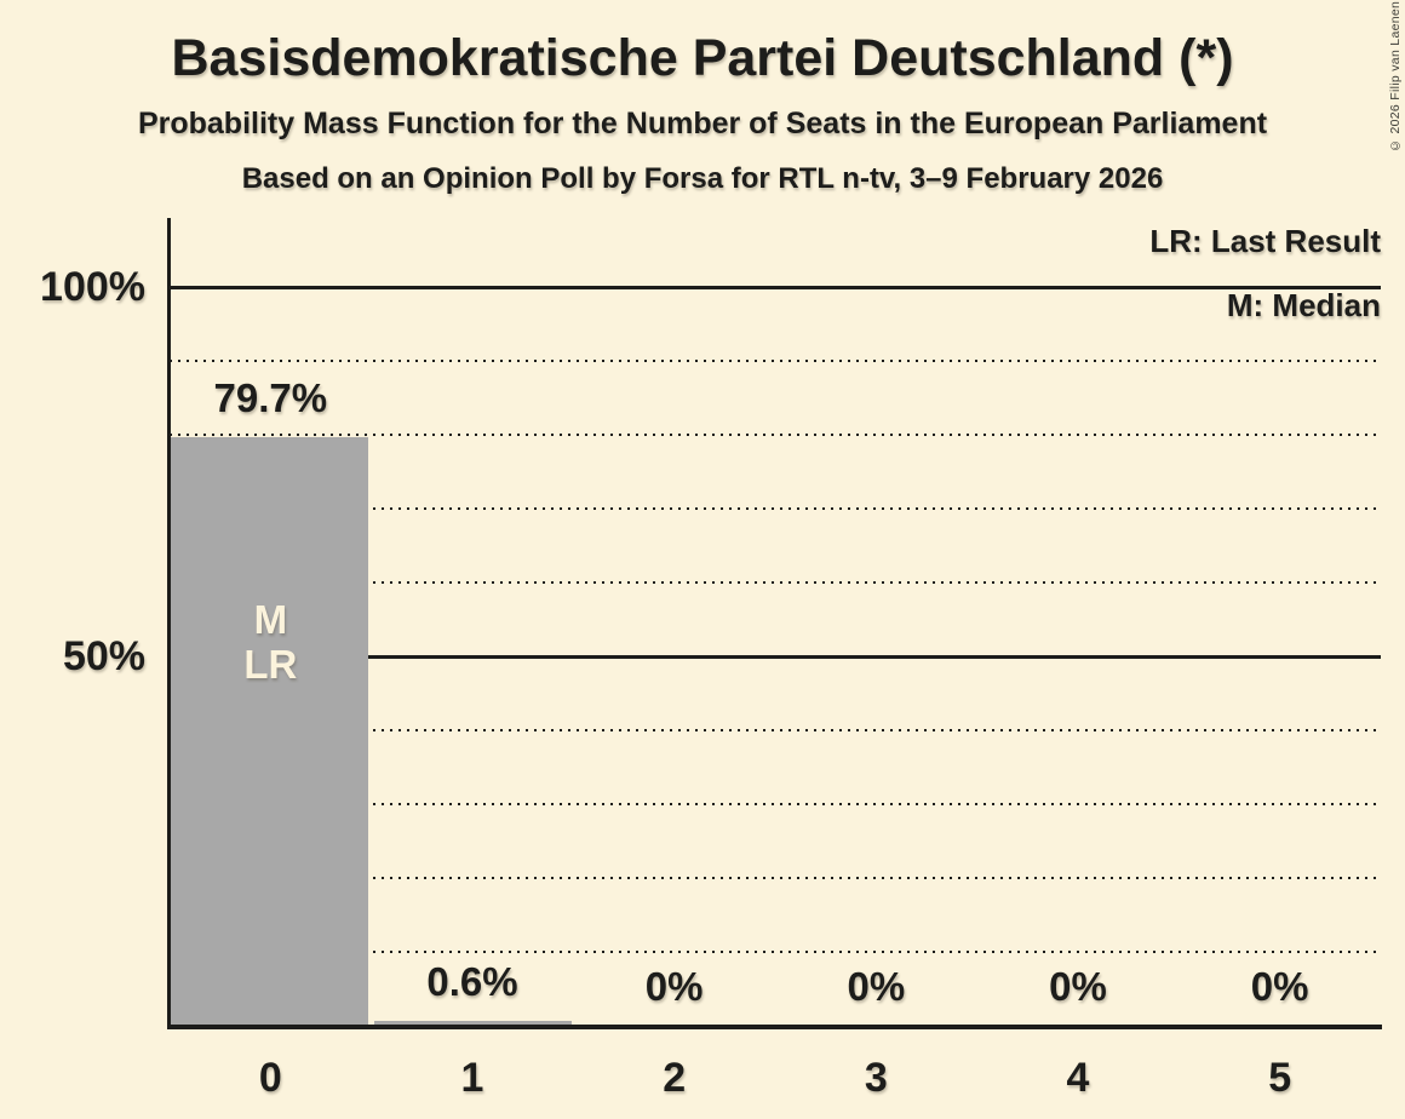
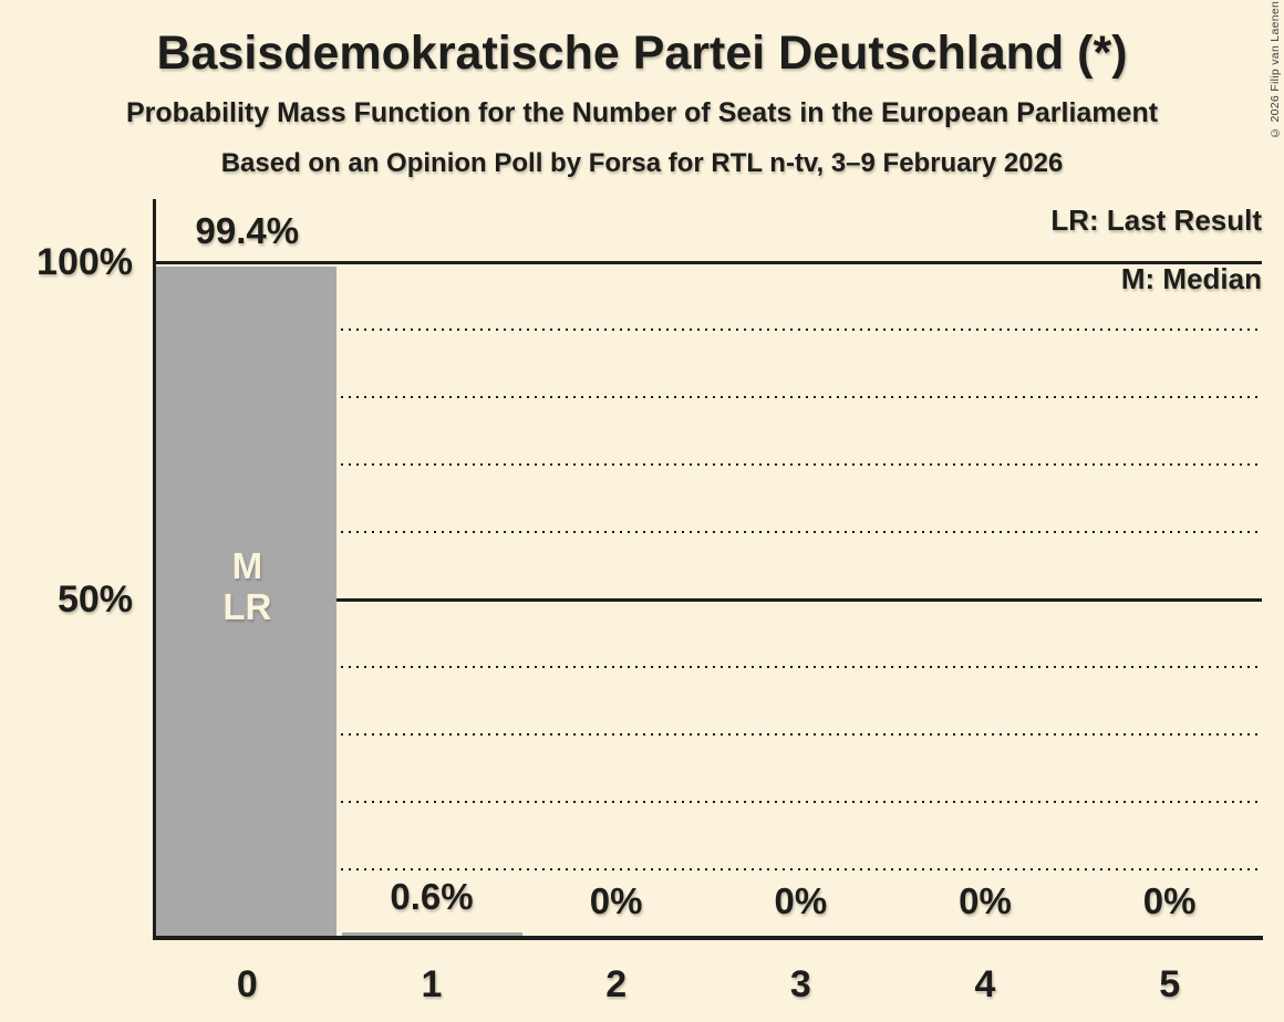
0: 79.7% -> 99.4%
